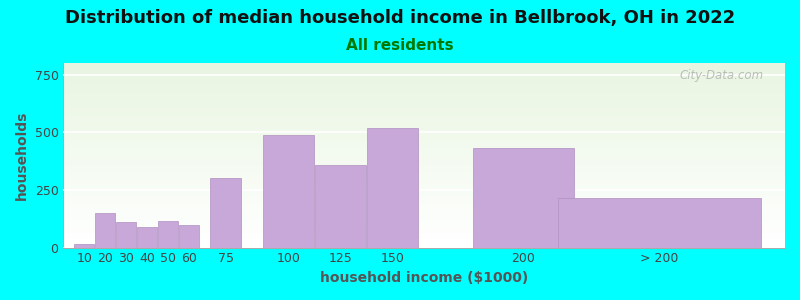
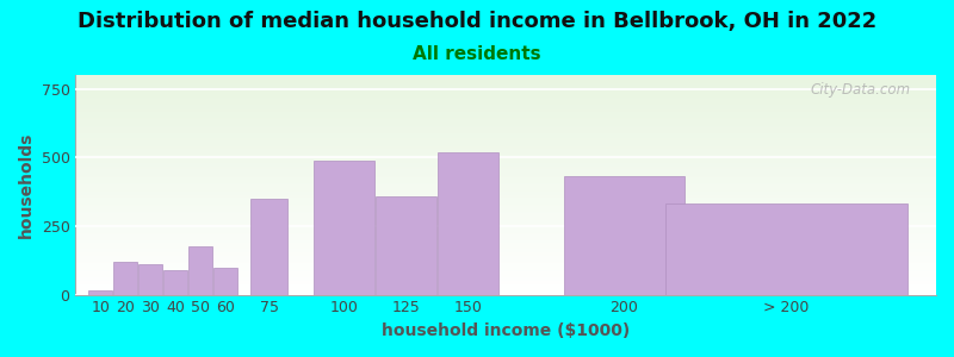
20: 150 -> 120
50: 115 -> 175
75: 300 -> 350
> 200: 215 -> 330
